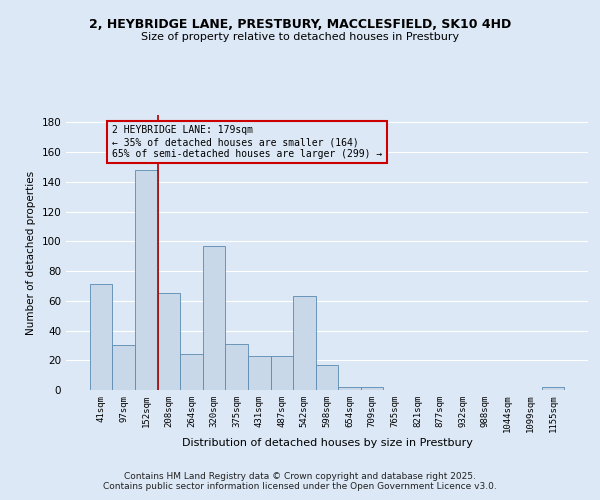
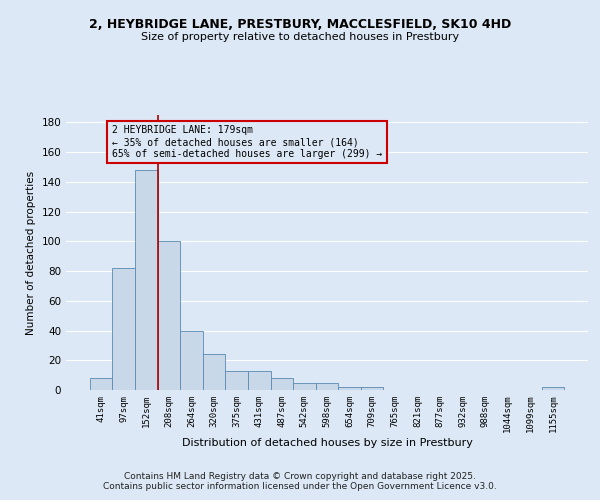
41sqm: 71 -> 8
97sqm: 30 -> 82
208sqm: 65 -> 100
264sqm: 24 -> 40
320sqm: 97 -> 24
375sqm: 31 -> 13
431sqm: 23 -> 13
487sqm: 23 -> 8
542sqm: 63 -> 5
598sqm: 17 -> 5
